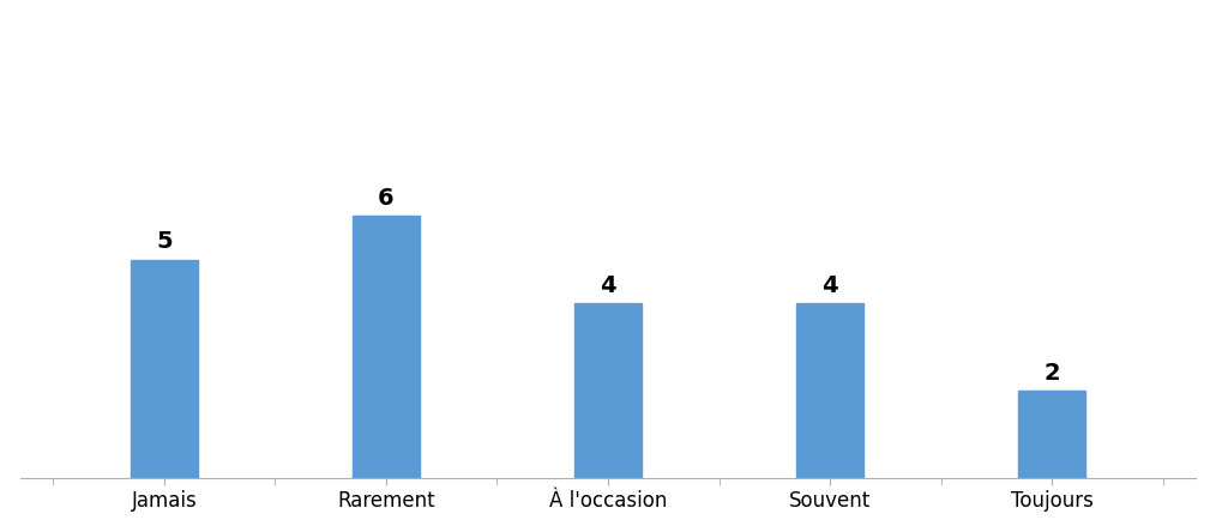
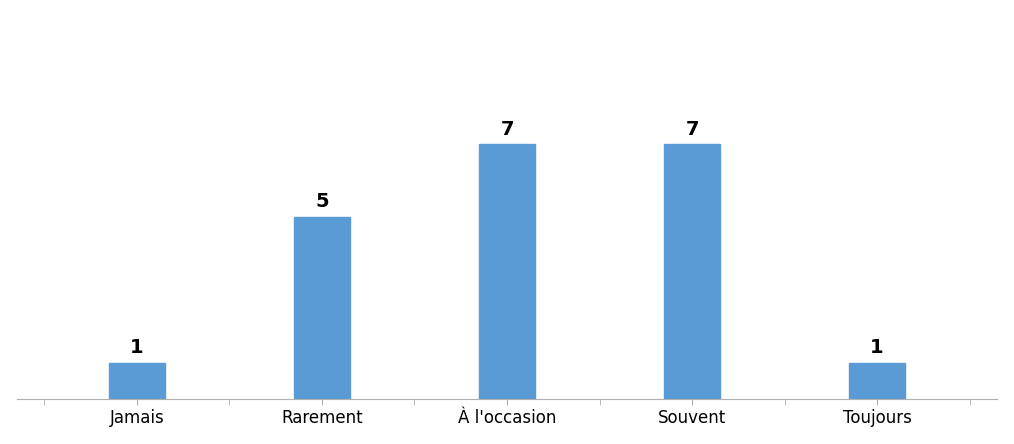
Jamais: 5 -> 1
Rarement: 6 -> 5
À l'occasion: 4 -> 7
Souvent: 4 -> 7
Toujours: 2 -> 1
